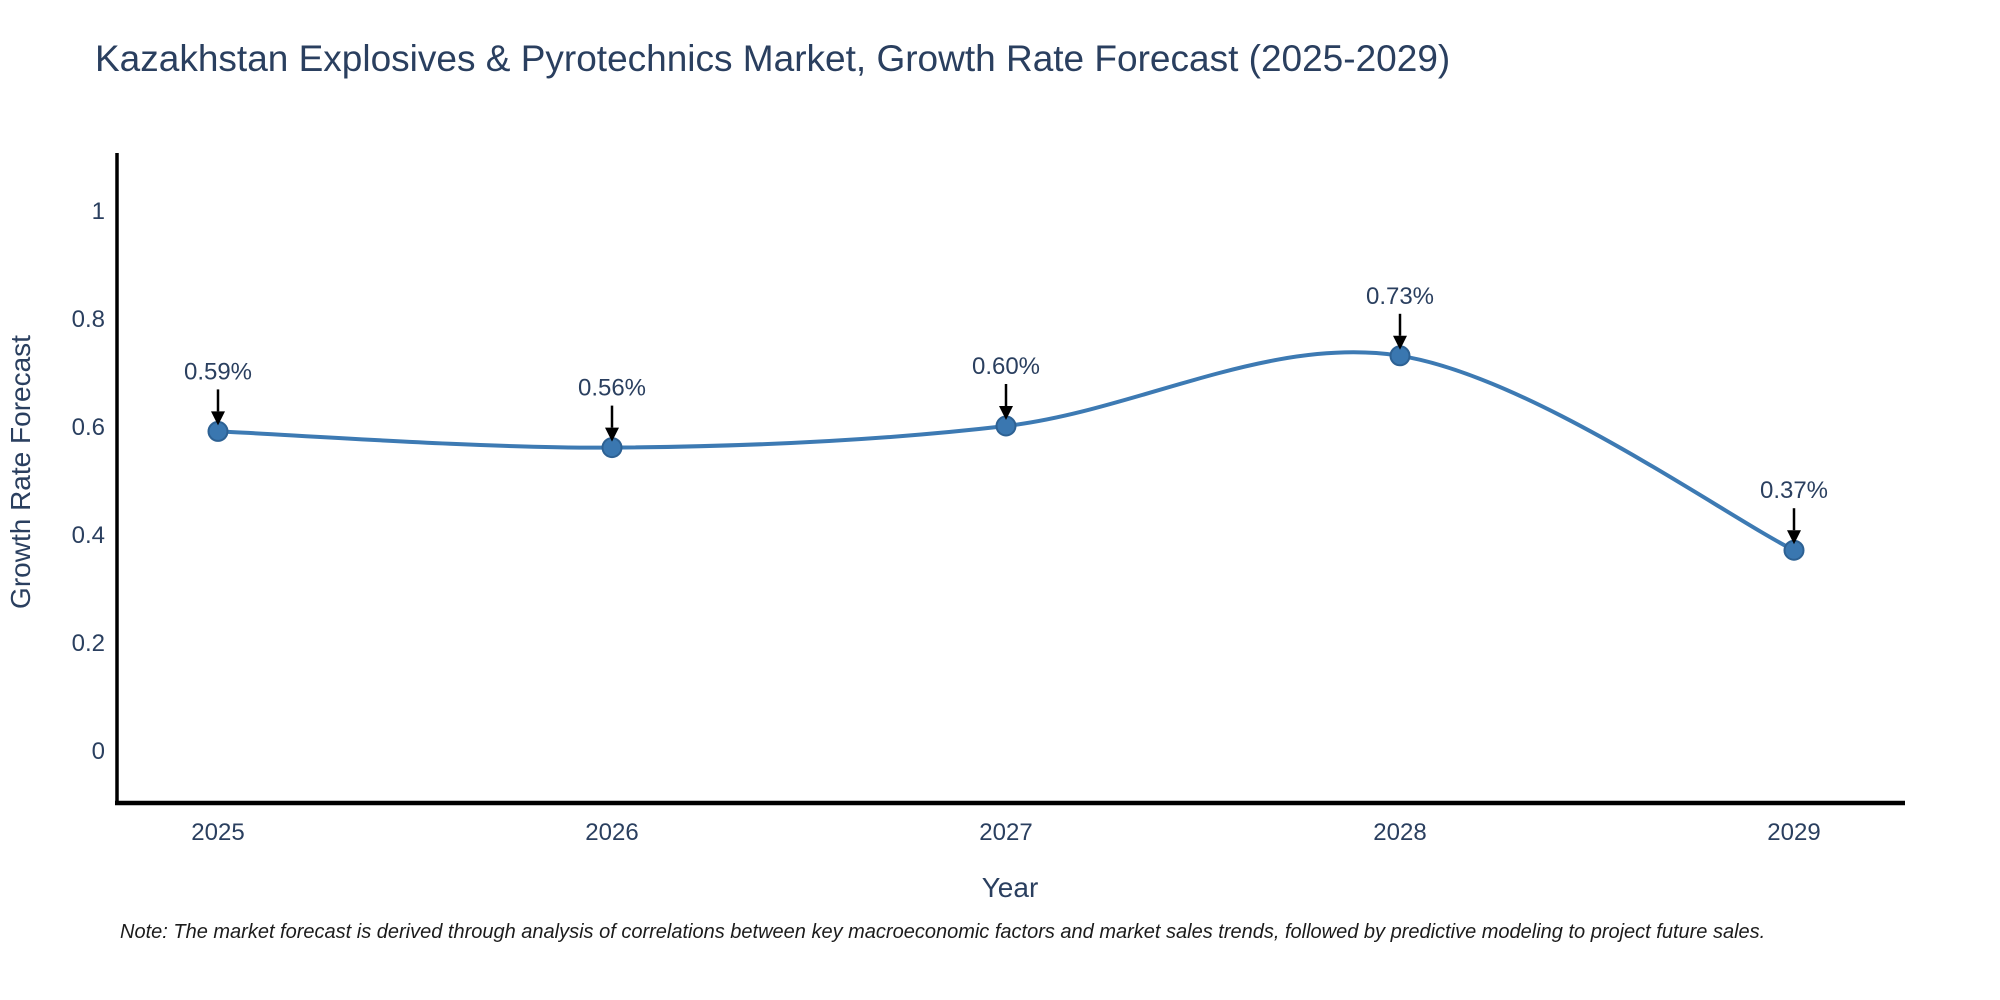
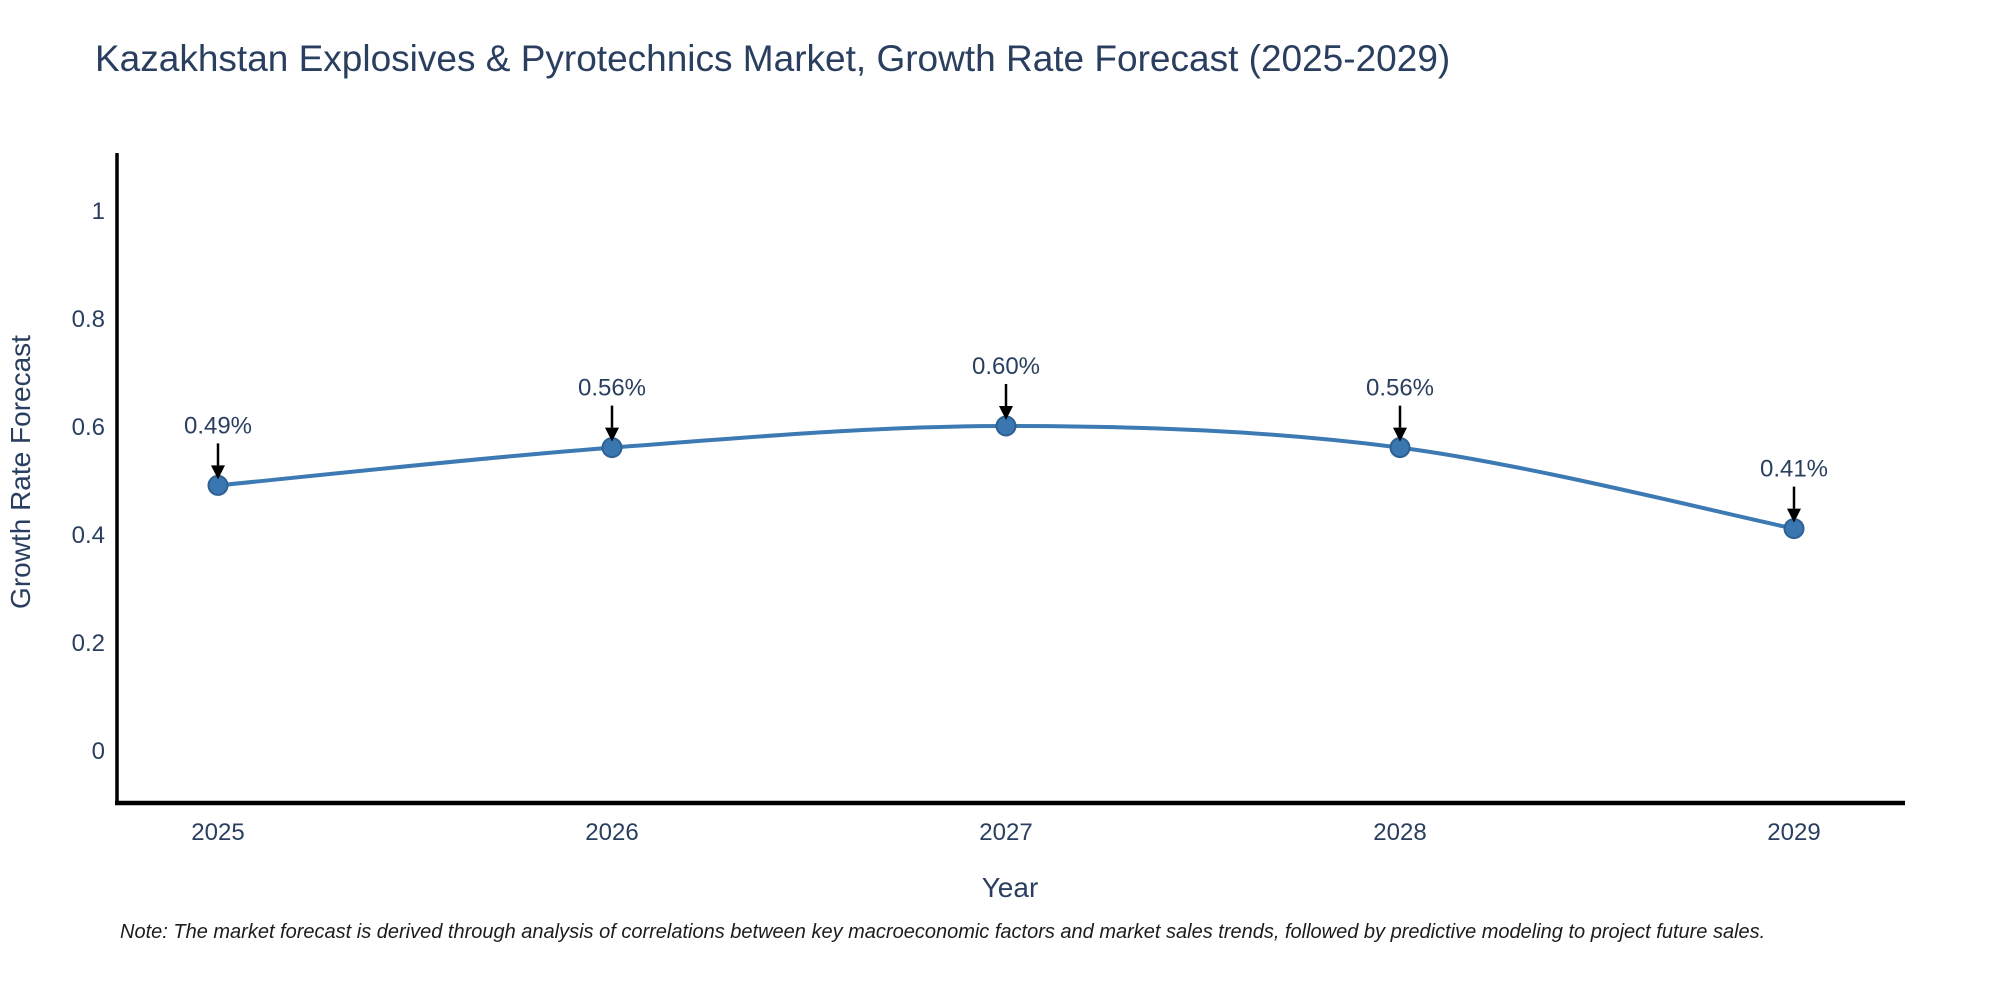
2025: 0.59% -> 0.49%
2028: 0.73% -> 0.56%
2029: 0.37% -> 0.41%
